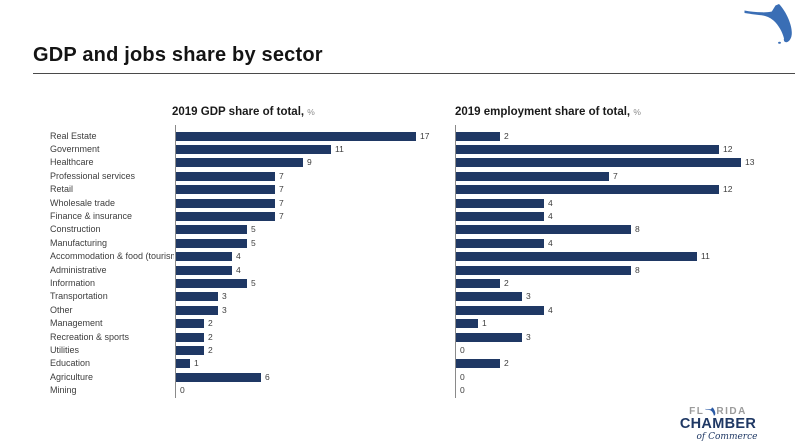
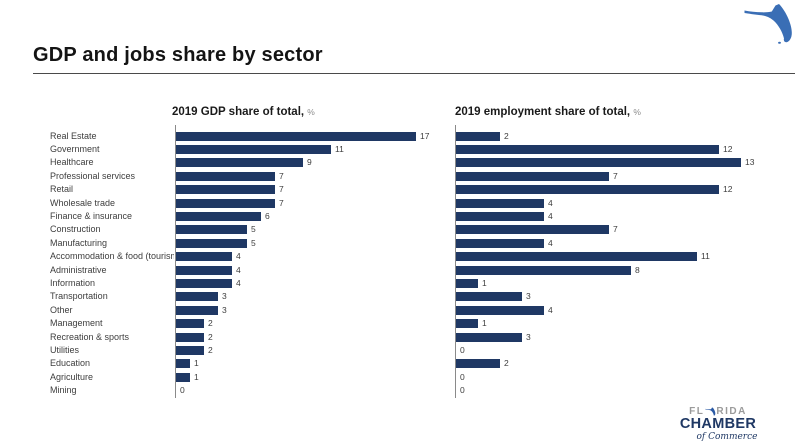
2019 GDP share of total, %/Finance & insurance: 7 -> 6
2019 employment share of total, %/Construction: 8 -> 7
2019 GDP share of total, %/Information: 5 -> 4
2019 employment share of total, %/Information: 2 -> 1
2019 GDP share of total, %/Agriculture: 6 -> 1
